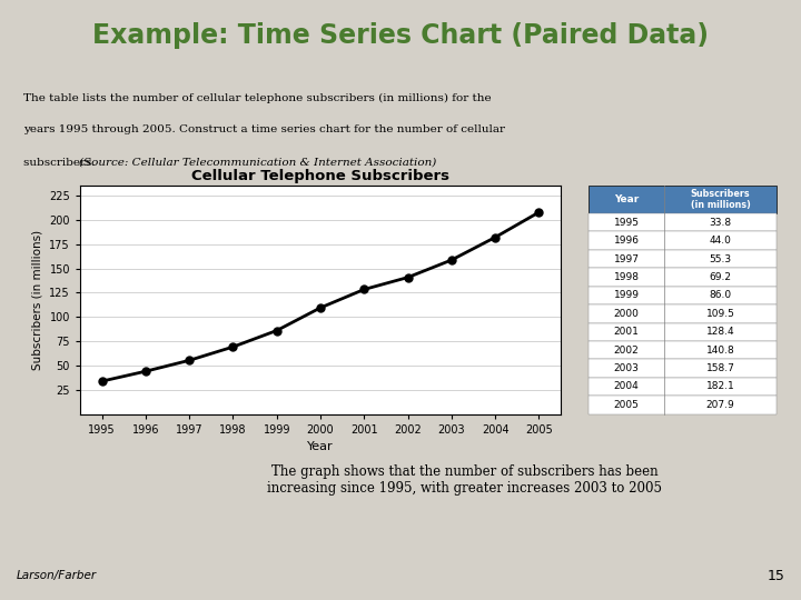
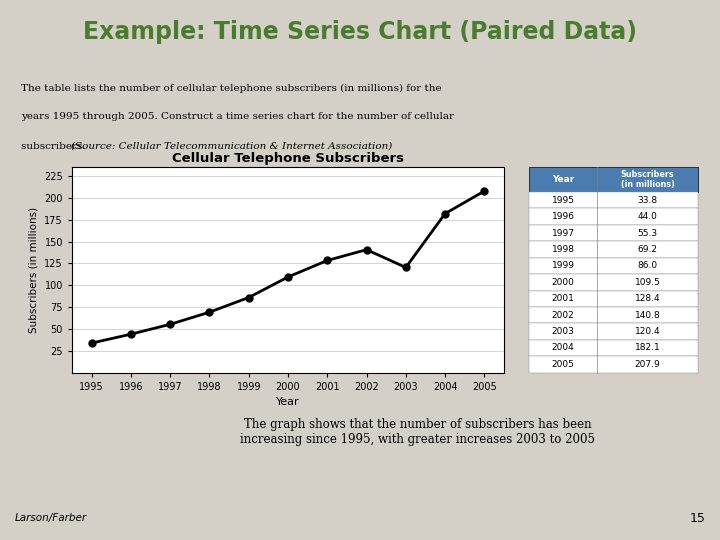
2003: 158.7 -> 120.4
